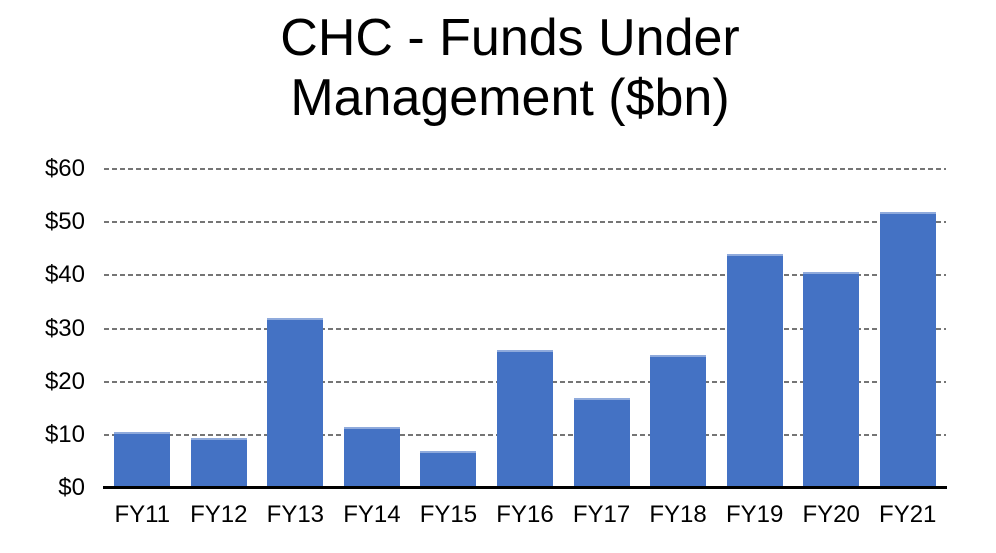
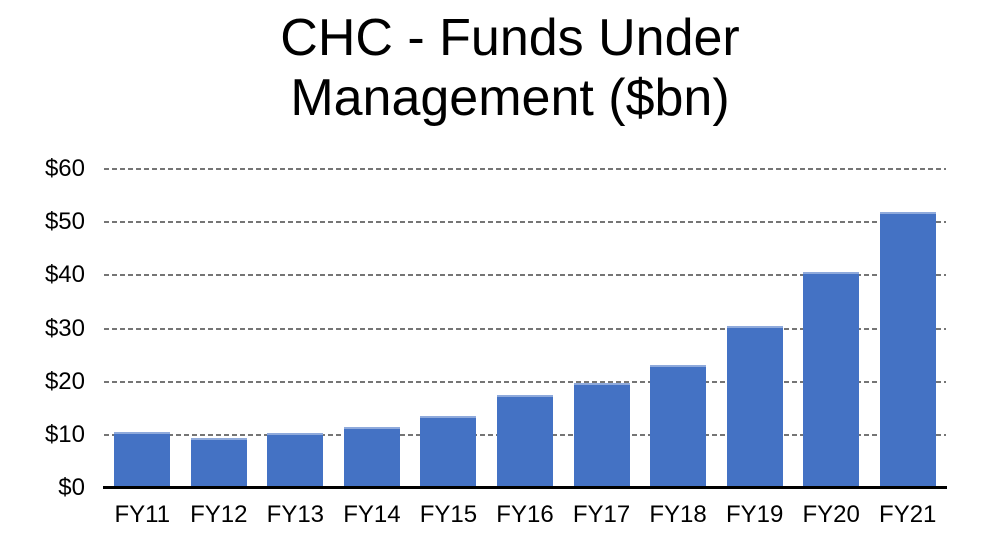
FY13: $32 -> $10
FY15: $7 -> $14
FY16: $26 -> $17
FY17: $17 -> $20
FY18: $25 -> $23
FY19: $44 -> $30
